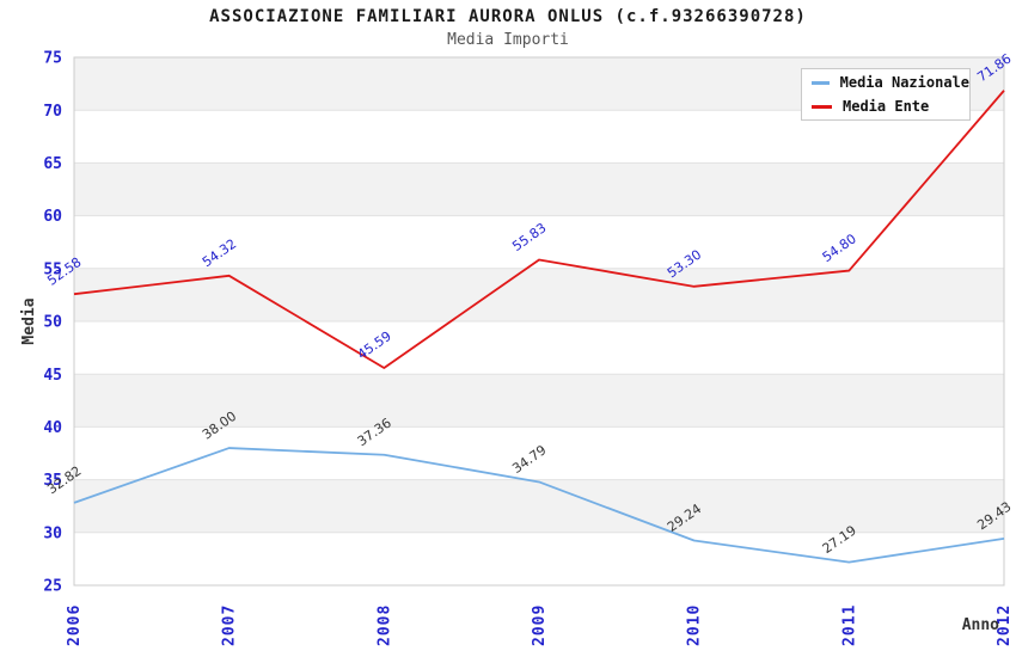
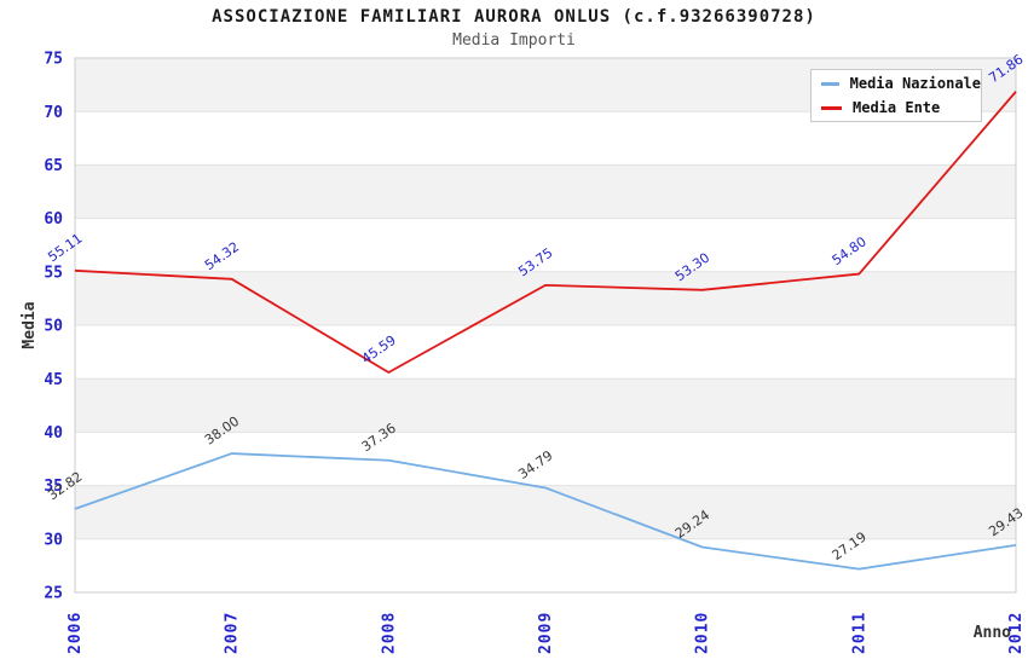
Media Ente/2006: 52.58 -> 55.11
Media Ente/2009: 55.83 -> 53.75
